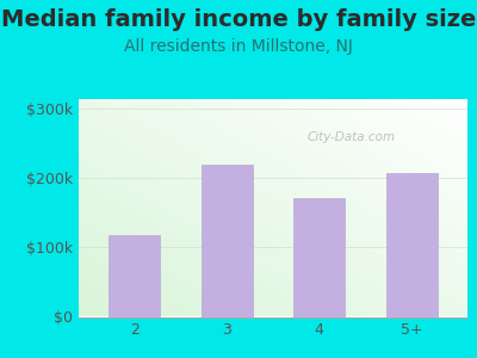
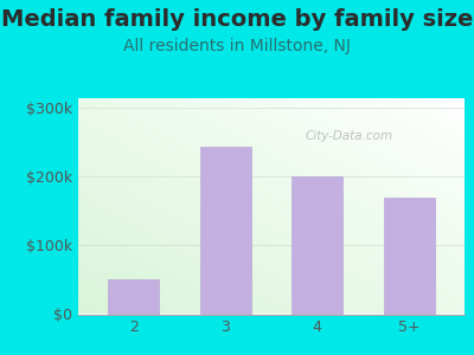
2: $118k -> $50k
3: $220k -> $244k
4: $172k -> $200k
5+: $208k -> $170k
